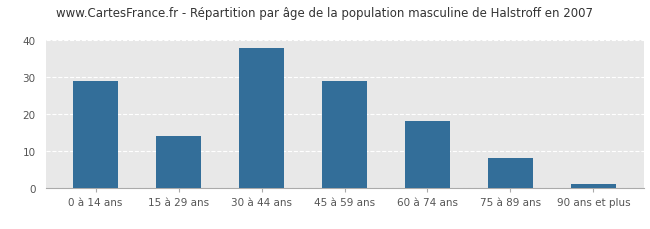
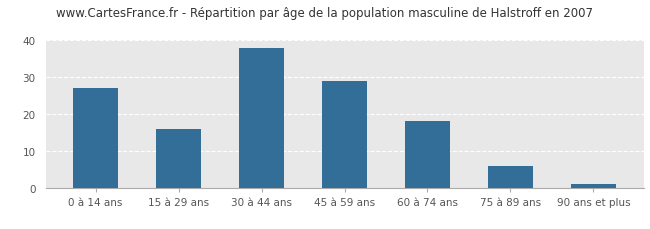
0 à 14 ans: 29 -> 27
15 à 29 ans: 14 -> 16
75 à 89 ans: 8 -> 6
